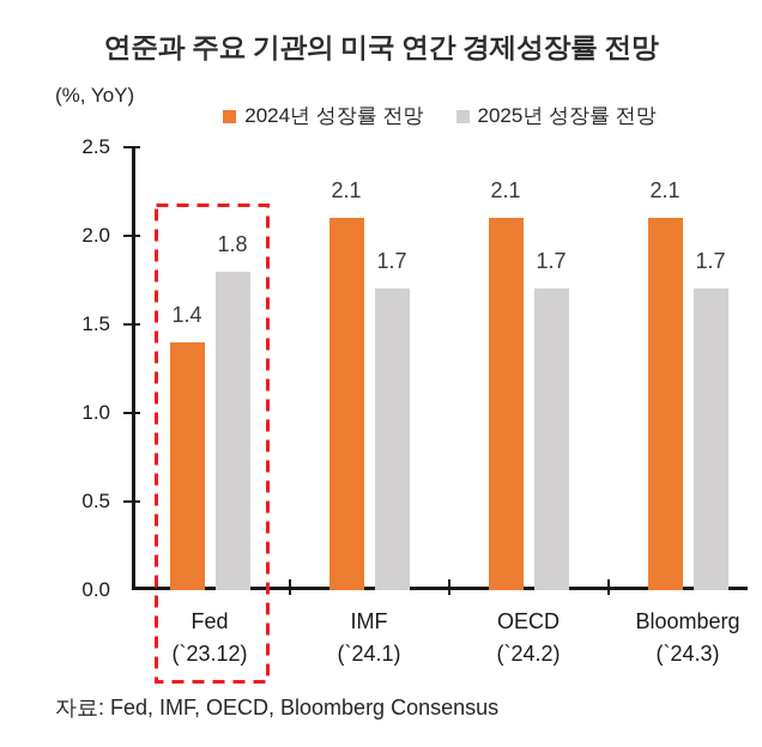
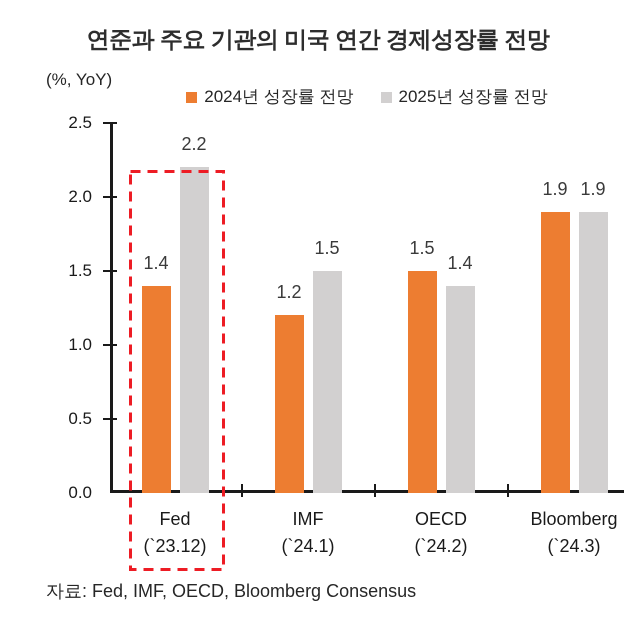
2025년 성장률 전망/Fed: 1.8 -> 2.2
2024년 성장률 전망/IMF: 2.1 -> 1.2
2025년 성장률 전망/IMF: 1.7 -> 1.5
2024년 성장률 전망/OECD: 2.1 -> 1.5
2025년 성장률 전망/OECD: 1.7 -> 1.4
2024년 성장률 전망/Bloomberg: 2.1 -> 1.9
2025년 성장률 전망/Bloomberg: 1.7 -> 1.9
